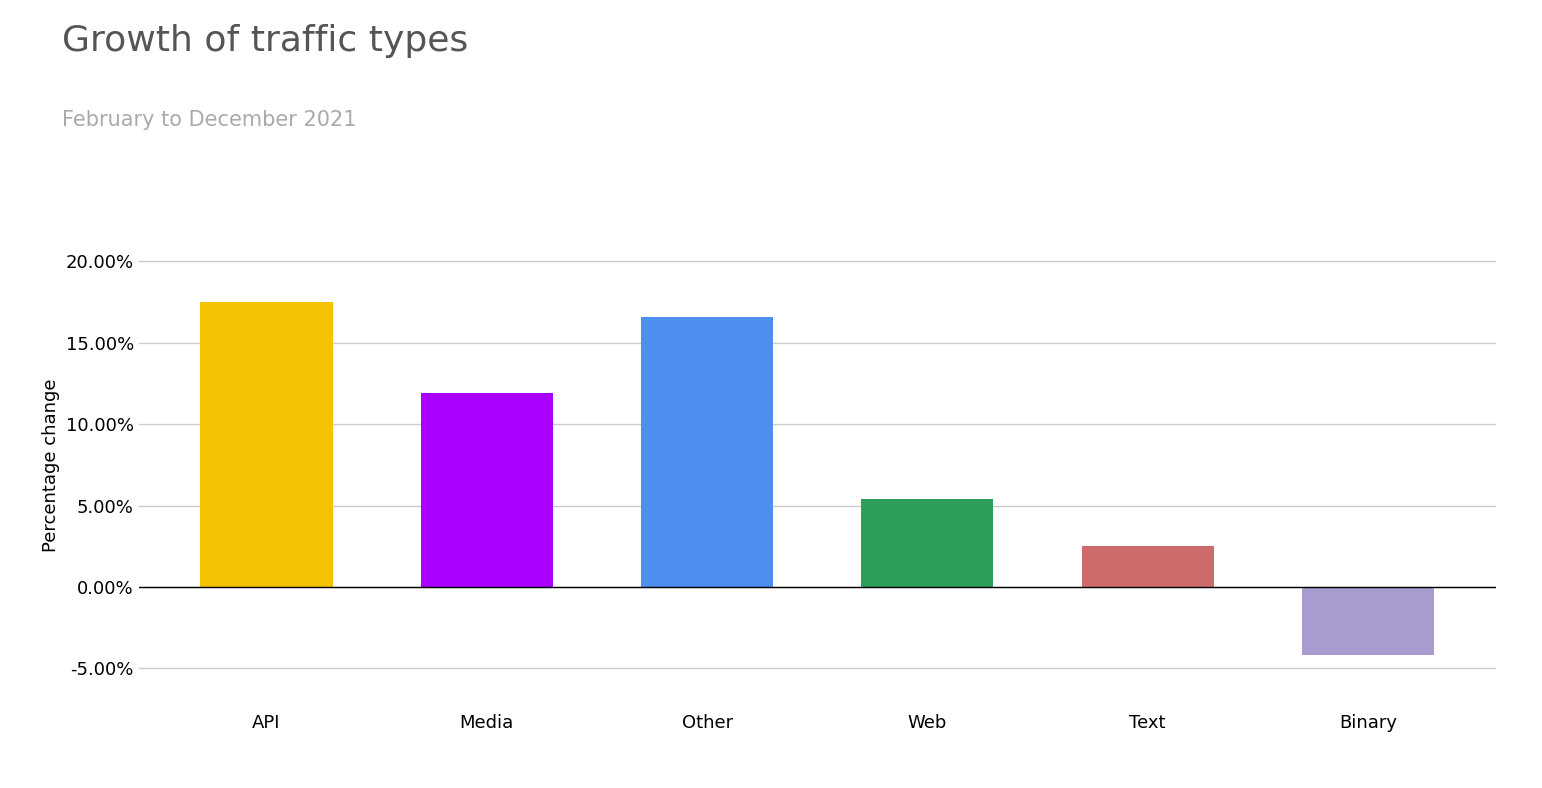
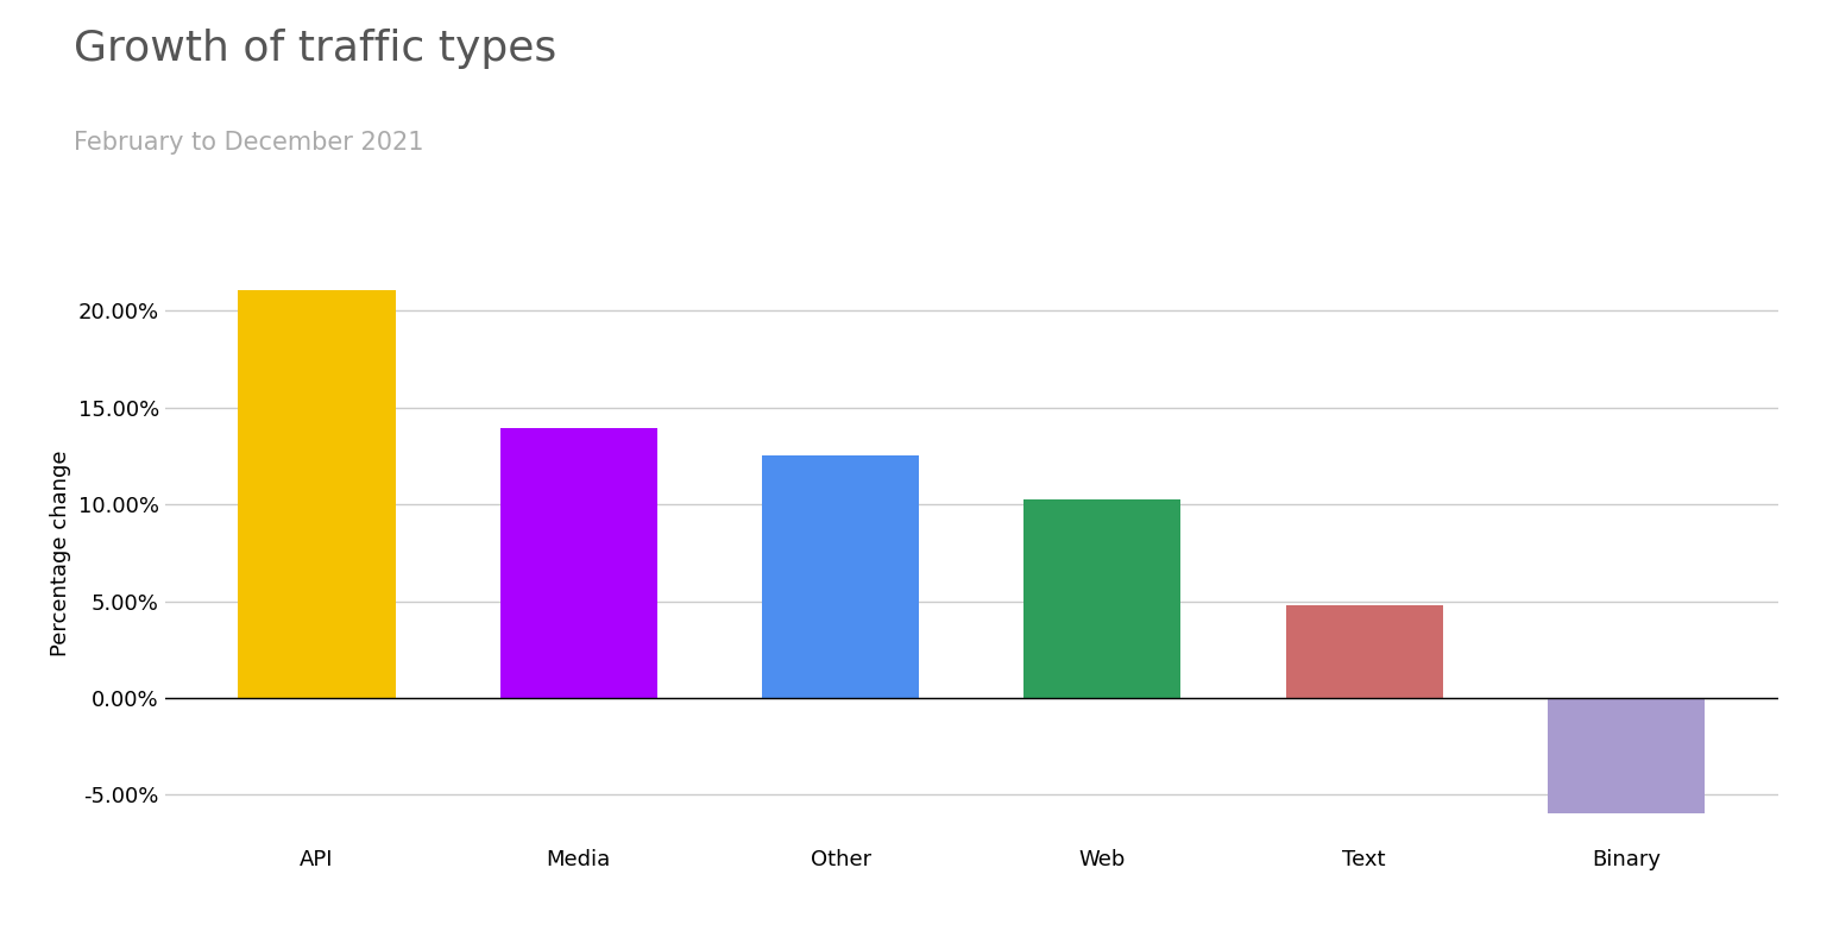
API: 17.5% -> 21.0%
Media: 11.9% -> 14.0%
Other: 16.6% -> 12.6%
Web: 5.4% -> 10.2%
Text: 2.5% -> 4.8%
Binary: -4.2% -> -5.9%
